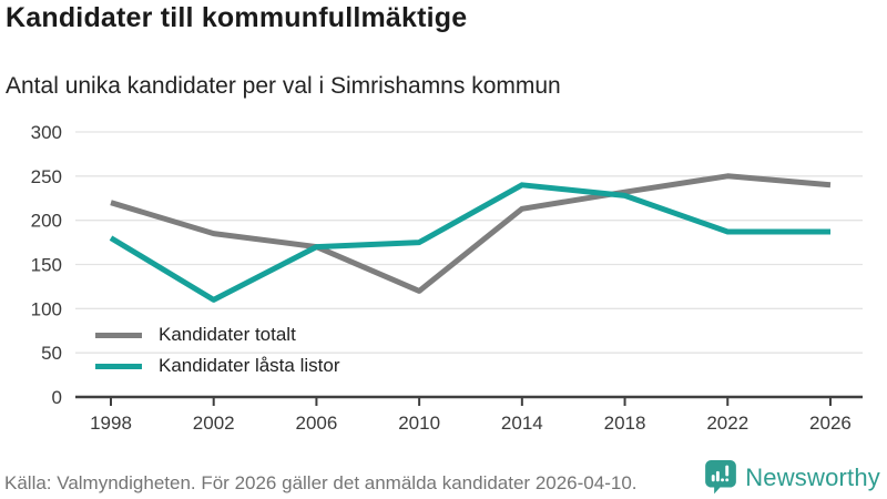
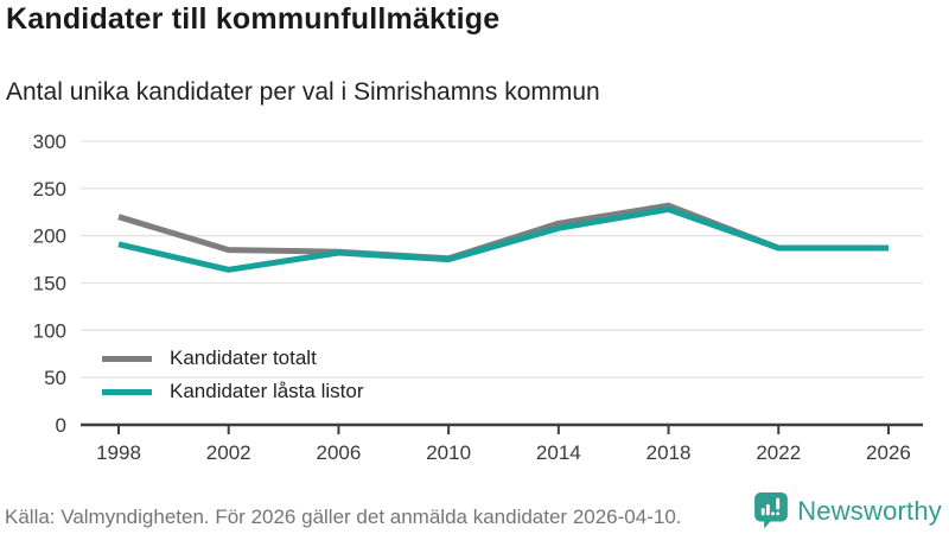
Kandidater låsta listor/1998: 180 -> 190
Kandidater låsta listor/2002: 110 -> 160
Kandidater totalt/2006: 170 -> 180
Kandidater låsta listor/2006: 170 -> 180
Kandidater totalt/2010: 120 -> 180
Kandidater låsta listor/2014: 240 -> 210
Kandidater totalt/2022: 250 -> 190
Kandidater totalt/2026: 240 -> 190
